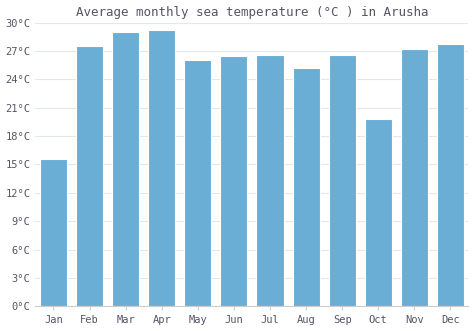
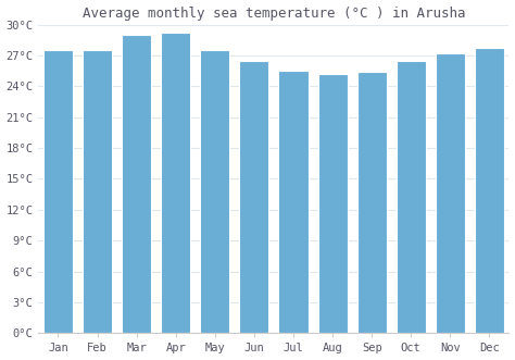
Jan: 15.6°C -> 27.5°C
May: 26.0°C -> 27.5°C
Jul: 26.6°C -> 25.5°C
Sep: 26.6°C -> 25.4°C
Oct: 19.8°C -> 26.5°C
